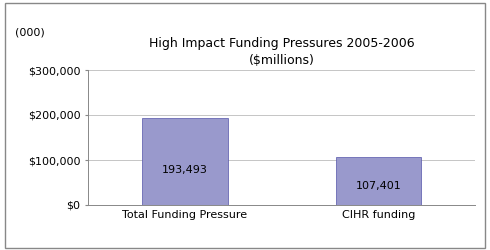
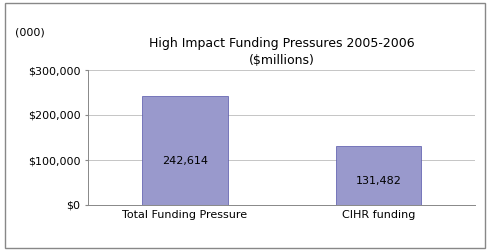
Total Funding Pressure: 193,493 -> 242,614
CIHR funding: 107,401 -> 131,482
